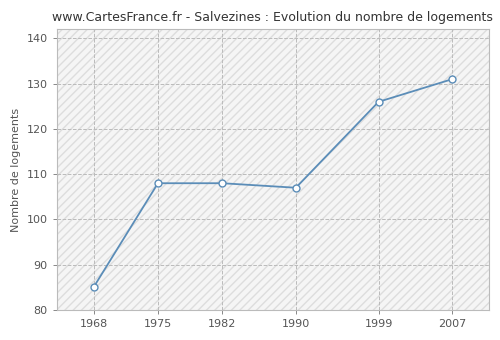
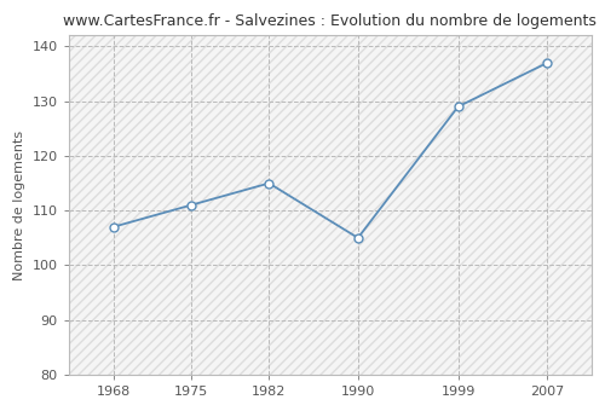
1968: 85 -> 107
1975: 108 -> 111
1982: 108 -> 115
1990: 107 -> 105
1999: 126 -> 129
2007: 131 -> 137
